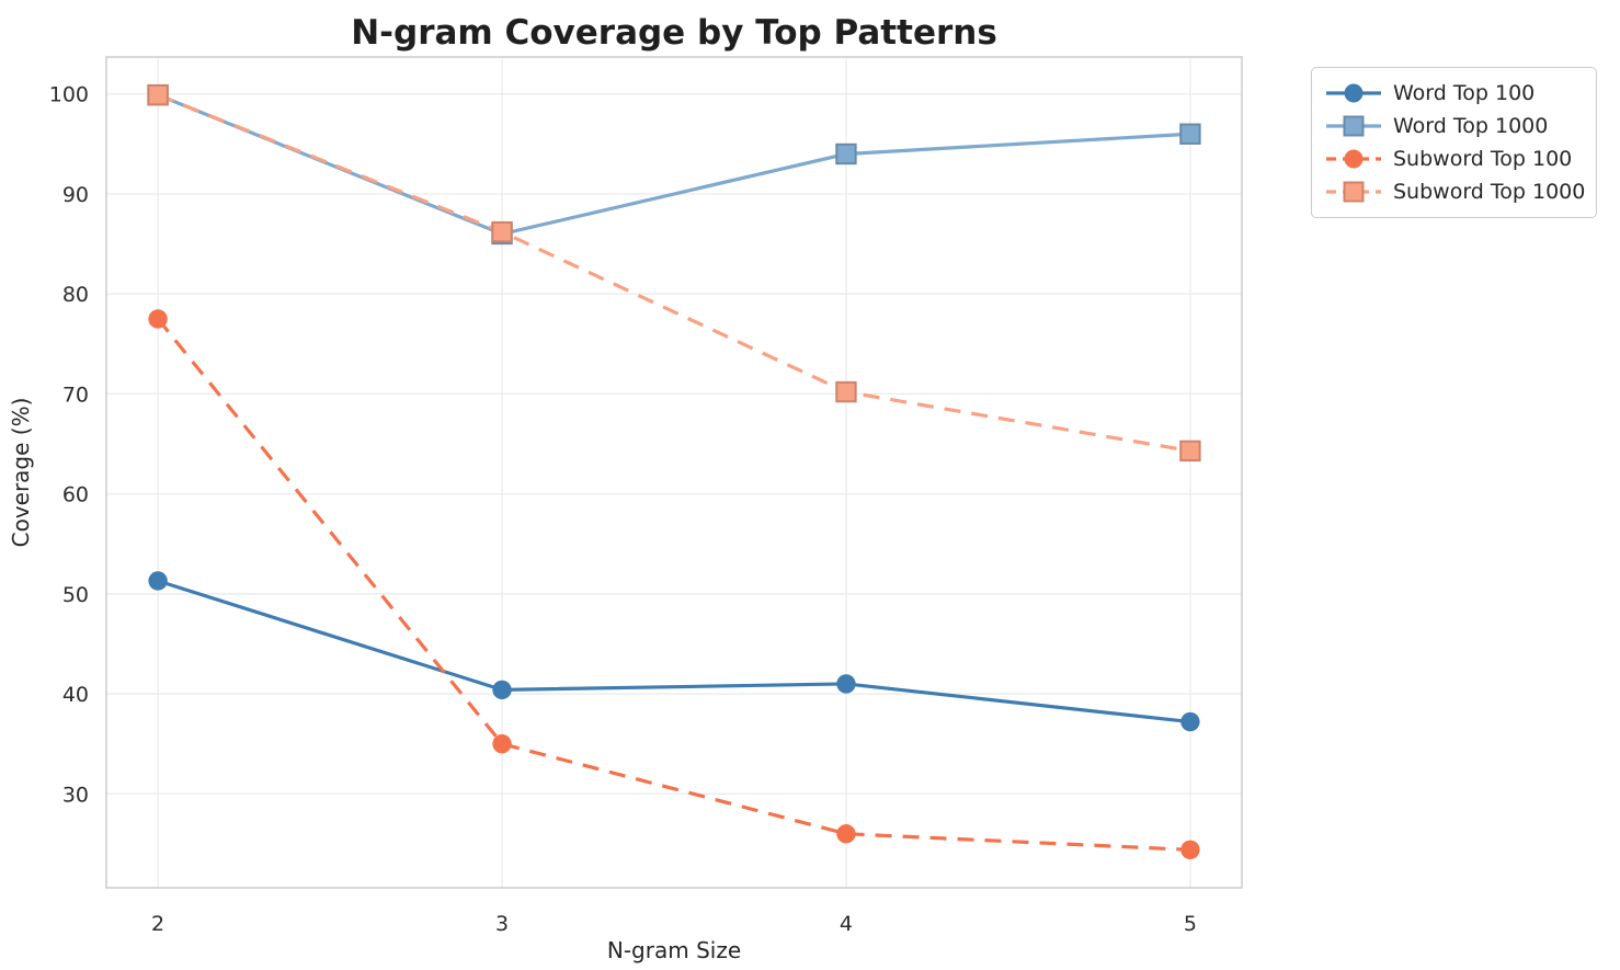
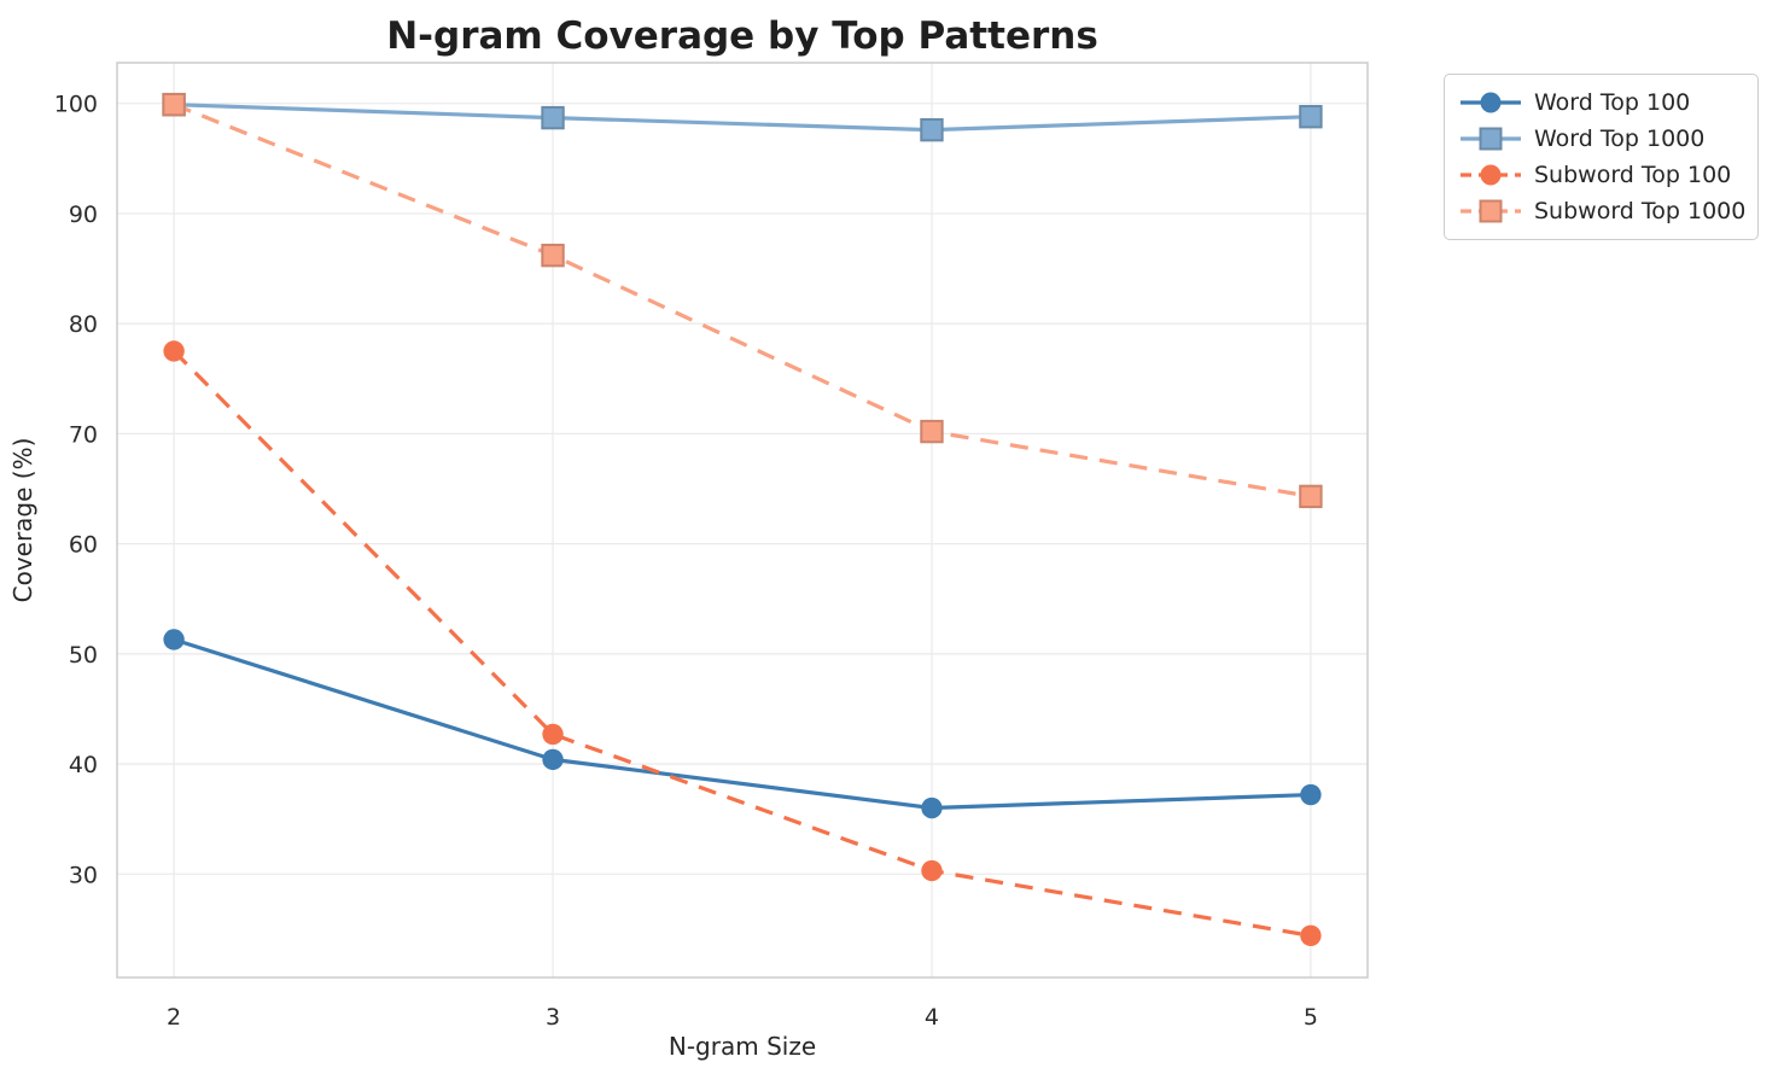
Word Top 1000/3: 86 -> 99
Subword Top 100/3: 35 -> 43
Word Top 100/4: 41 -> 36
Word Top 1000/4: 94 -> 98
Subword Top 100/4: 26 -> 30
Word Top 1000/5: 96 -> 99
